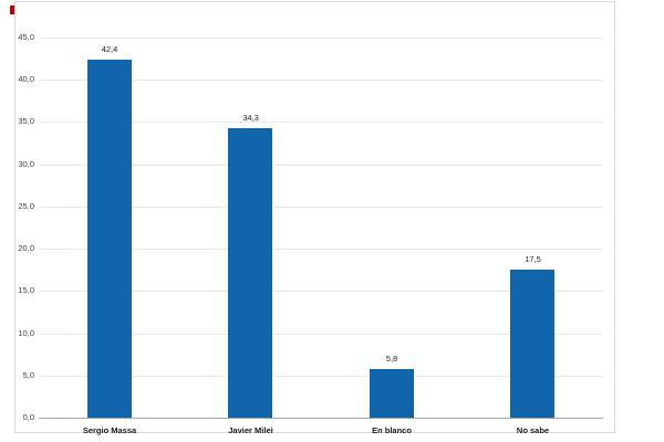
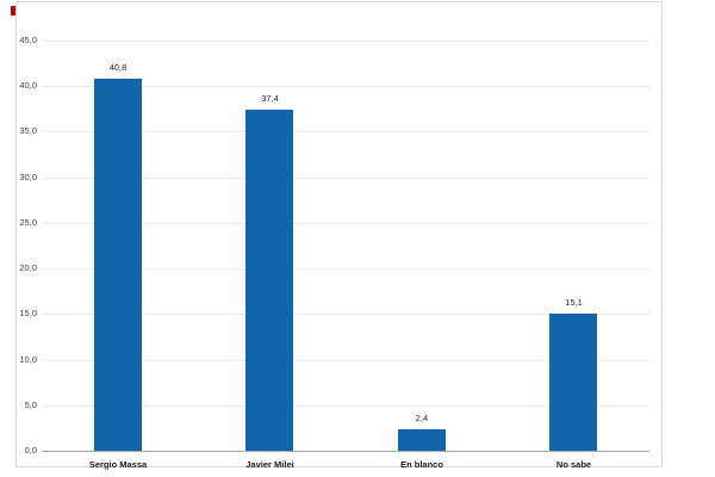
Sergio Massa: 42,4 -> 40,8
Javier Milei: 34,3 -> 37,4
En blanco: 5,8 -> 2,4
No sabe: 17,5 -> 15,1
